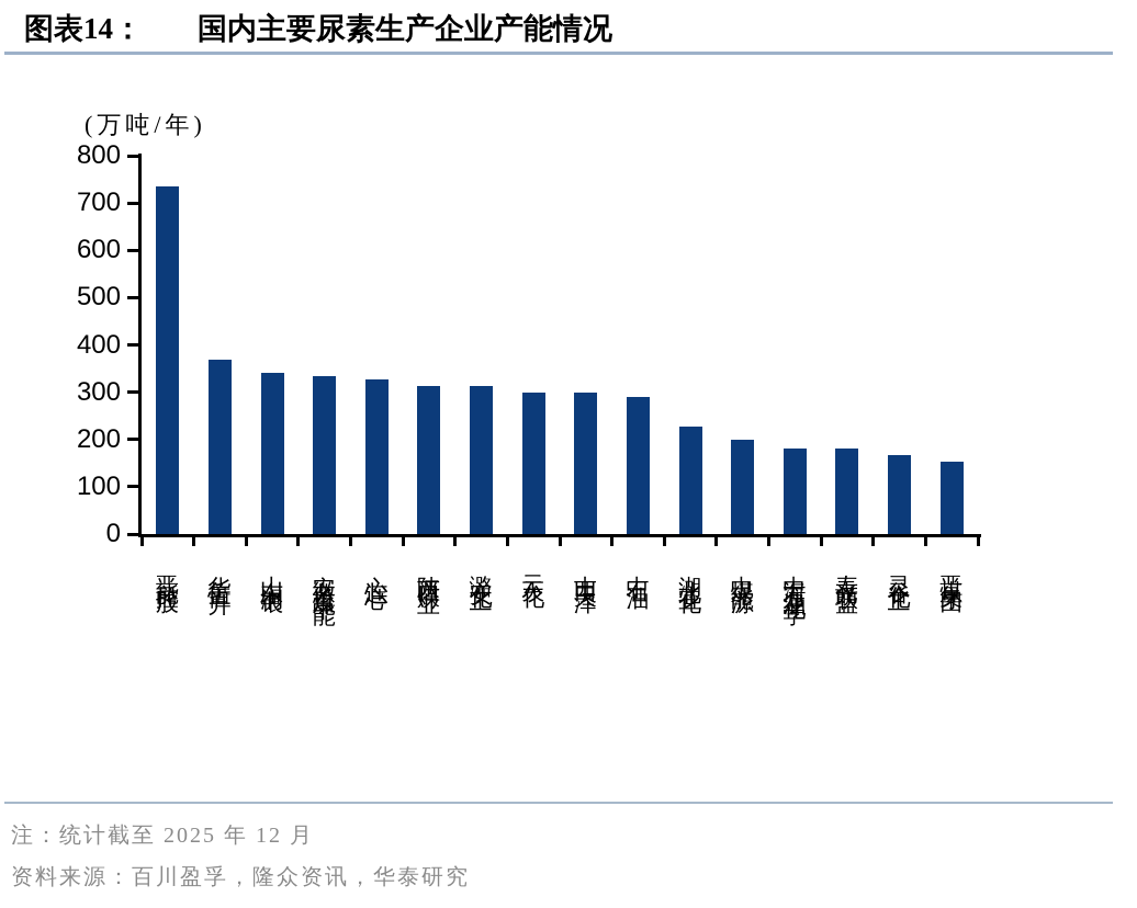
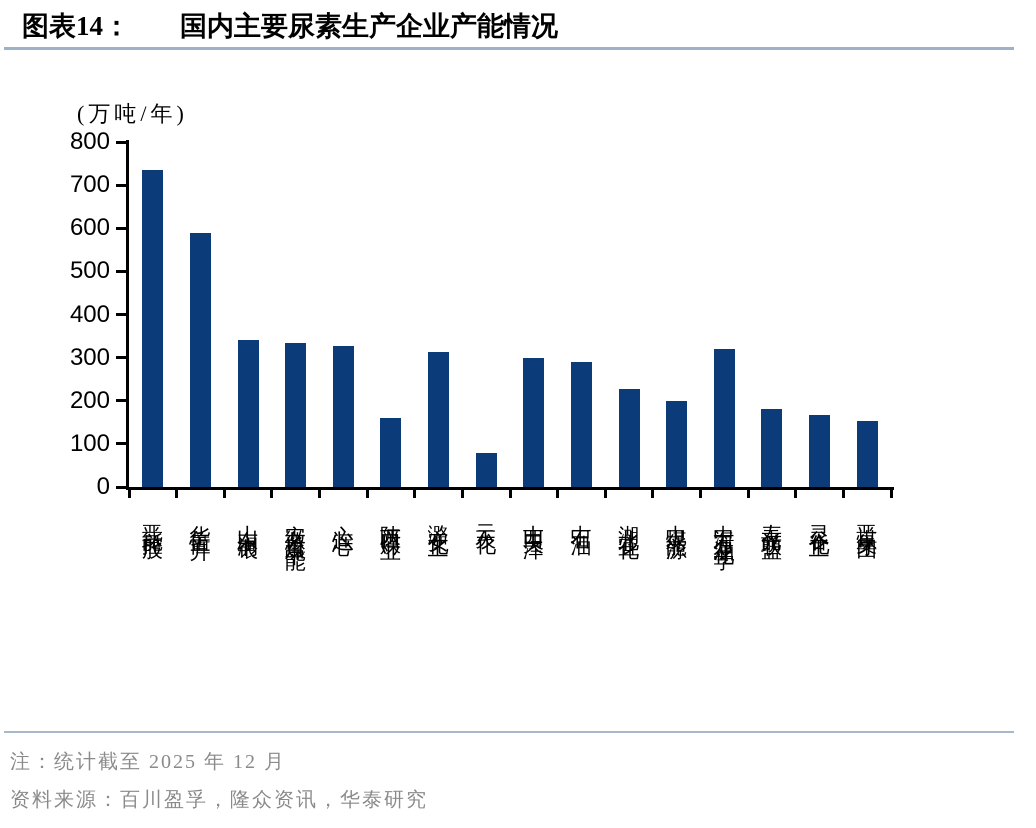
华鲁恒升: 370 -> 590
陕西煤业: 310 -> 160
云天化: 300 -> 80
中海石油化学: 180 -> 320
